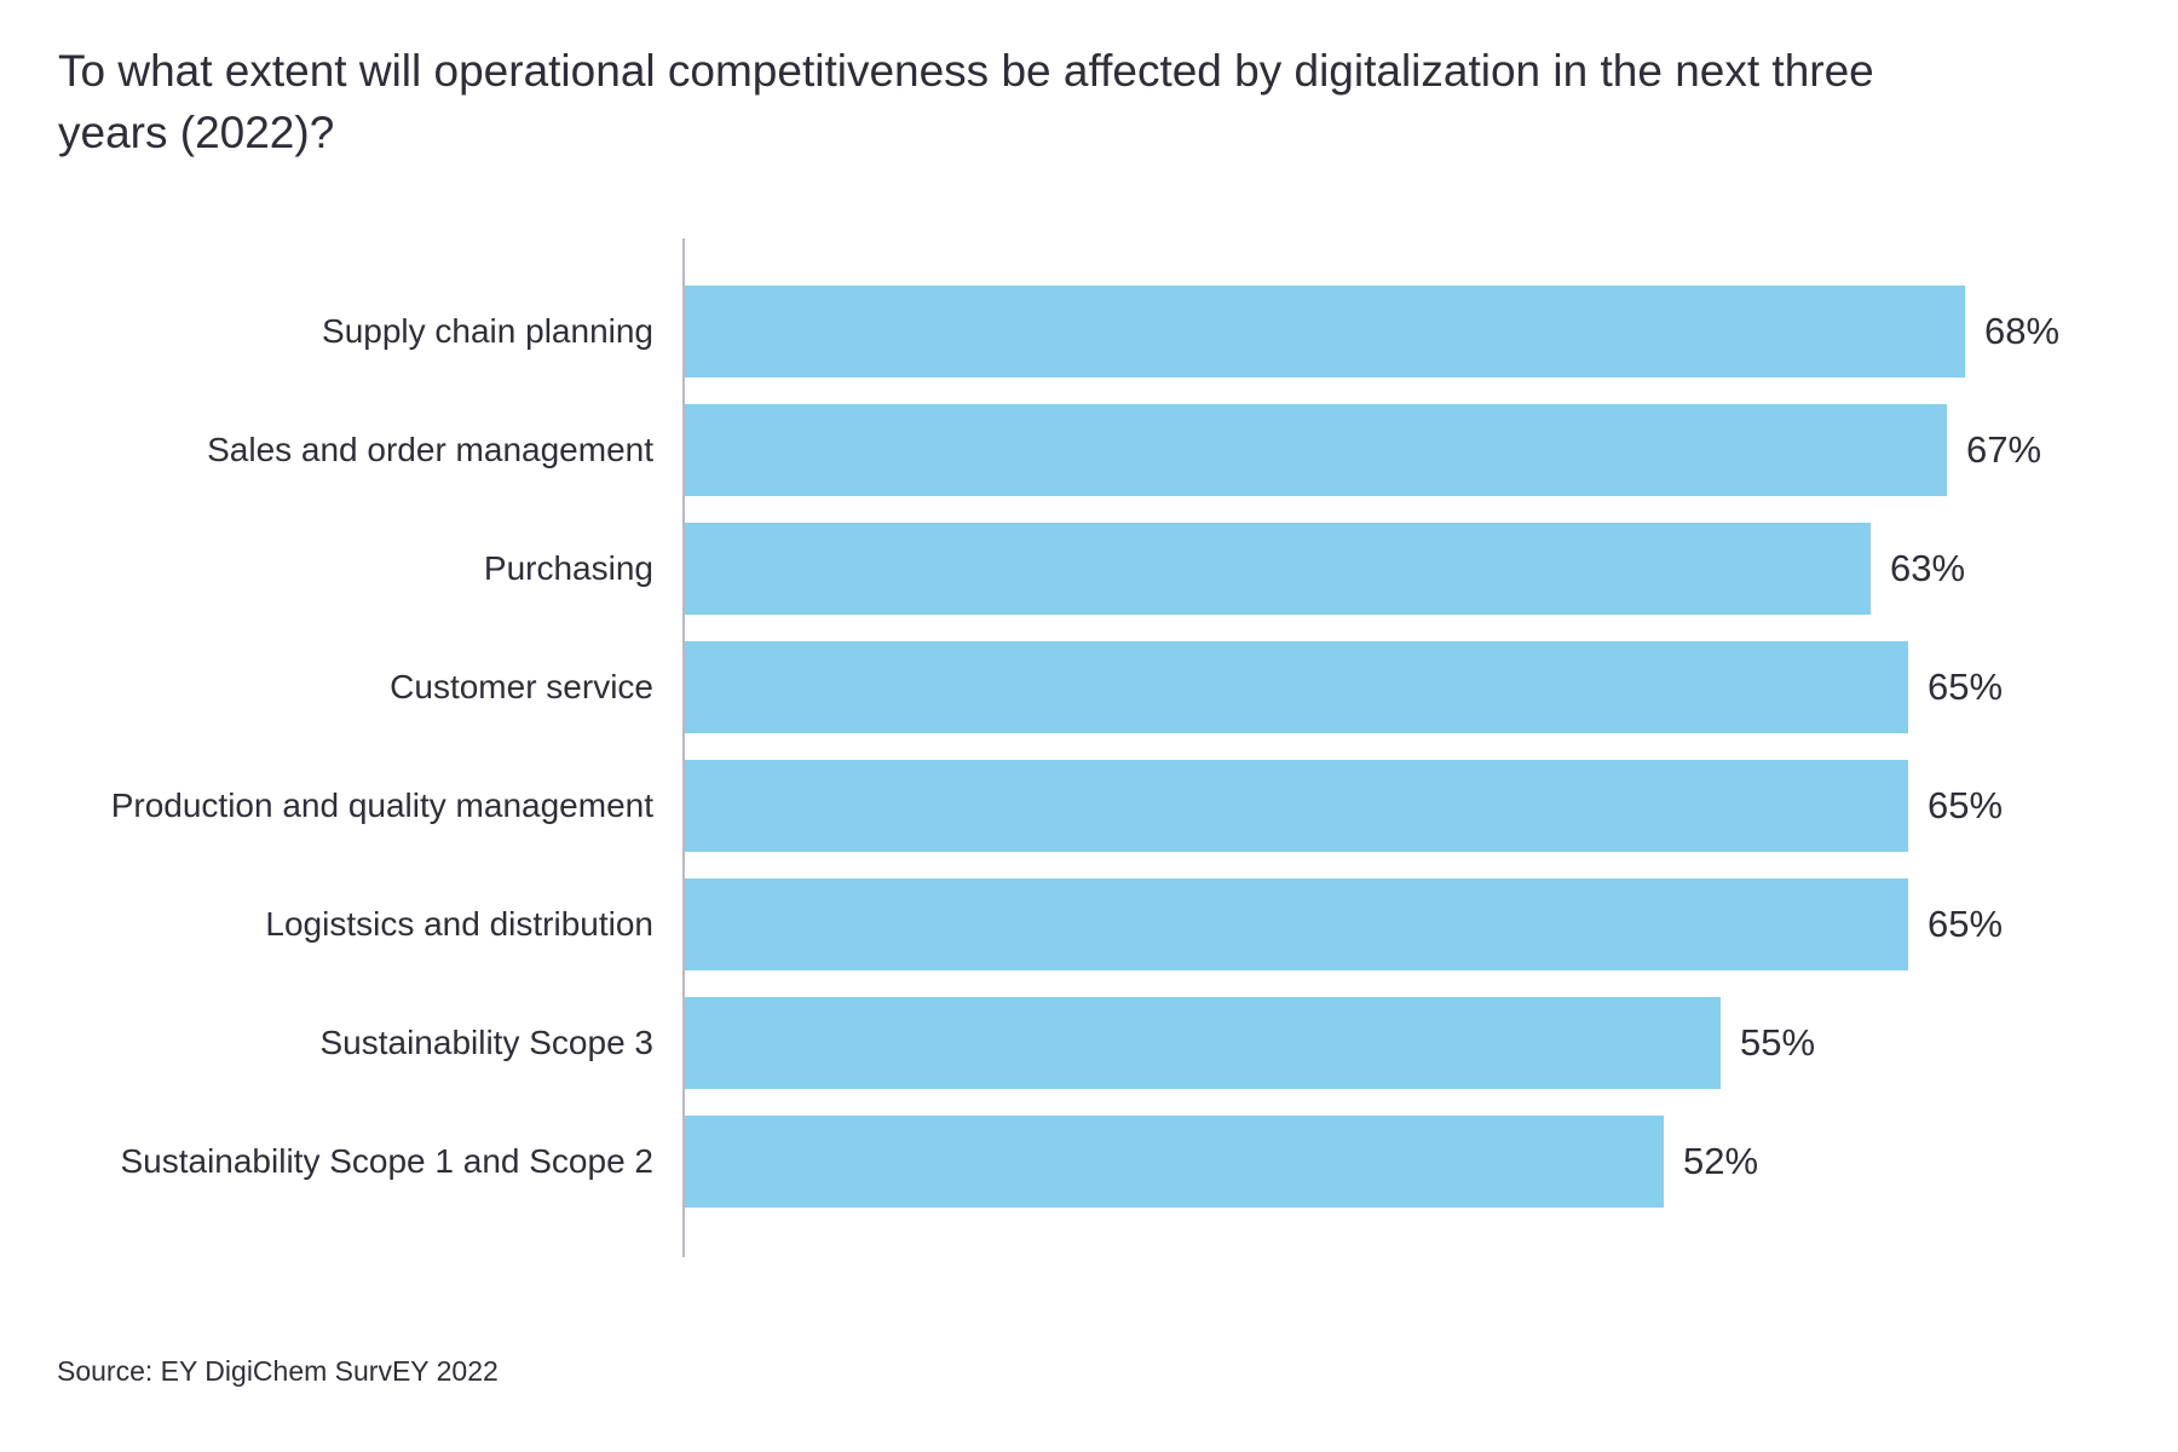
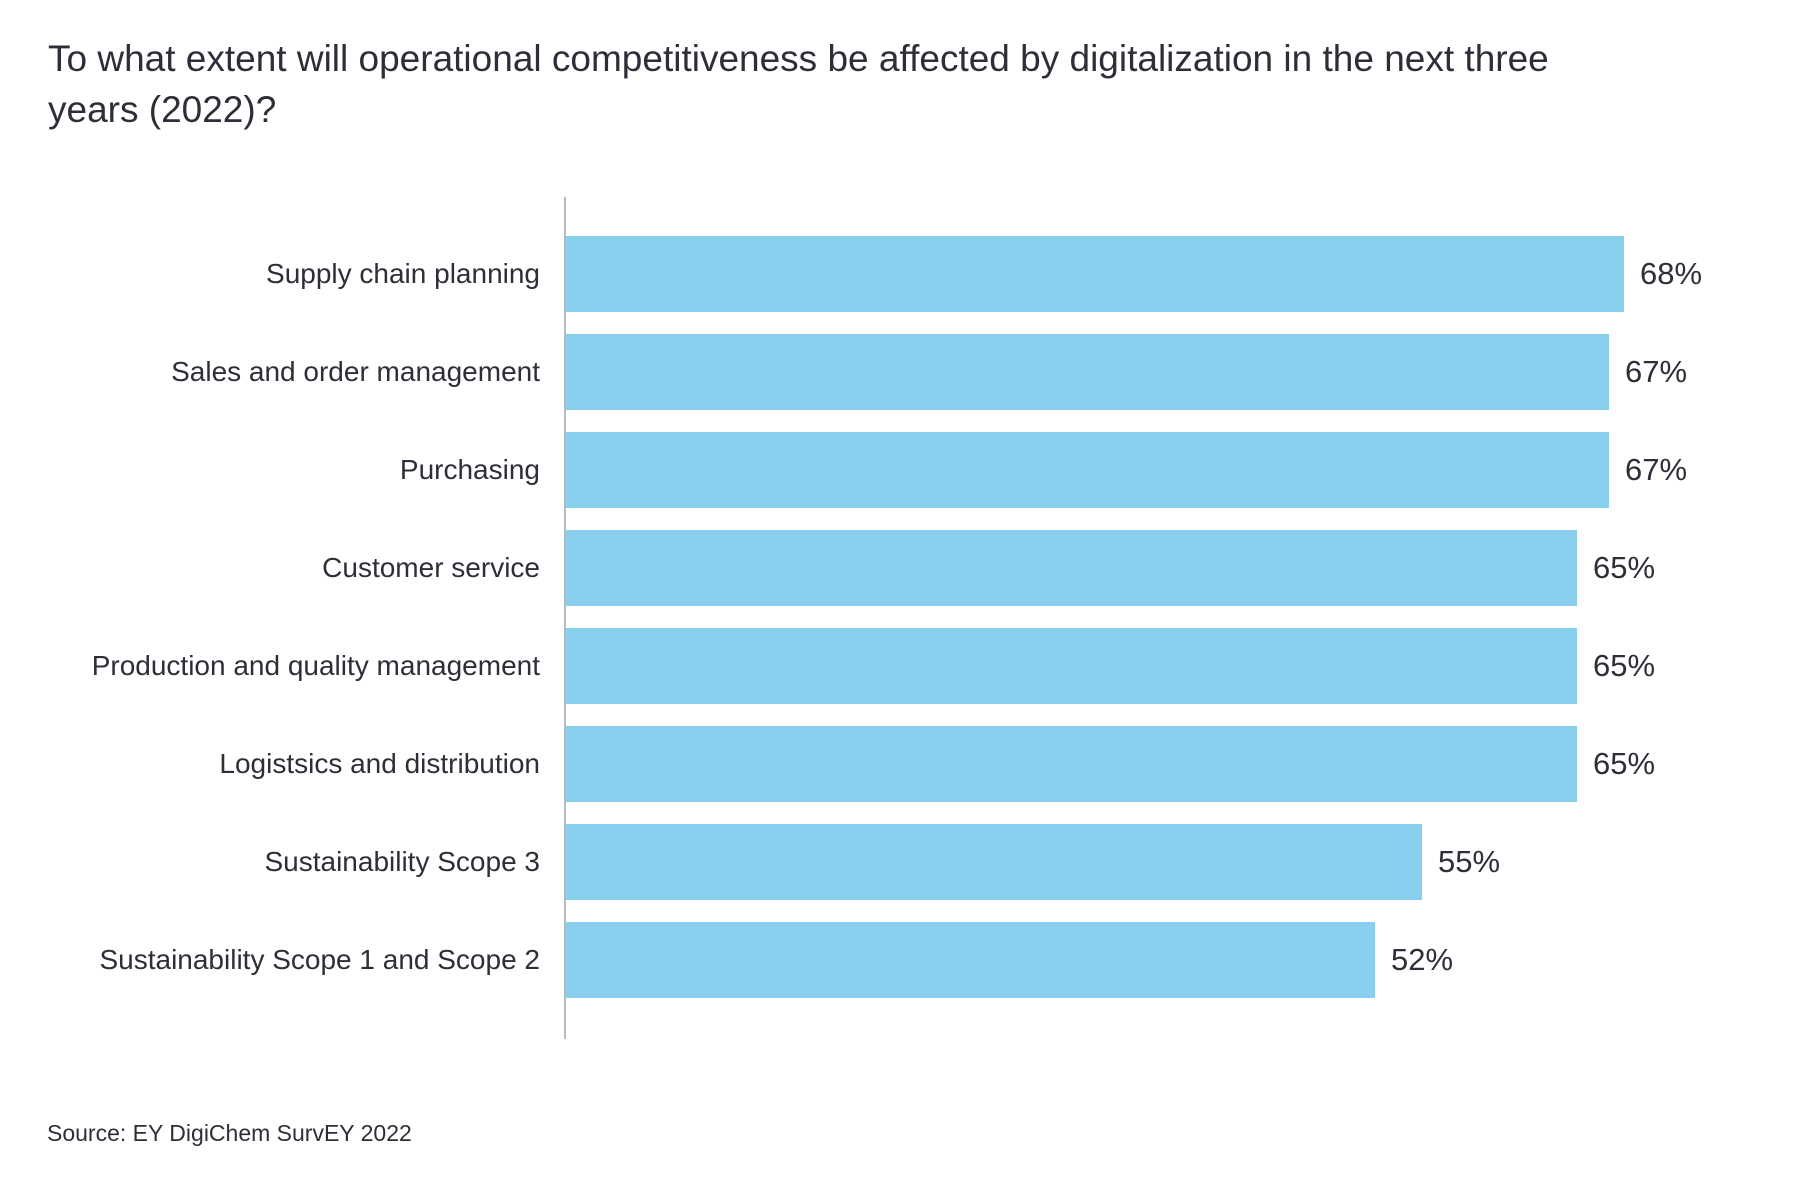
Purchasing: 63% -> 67%
